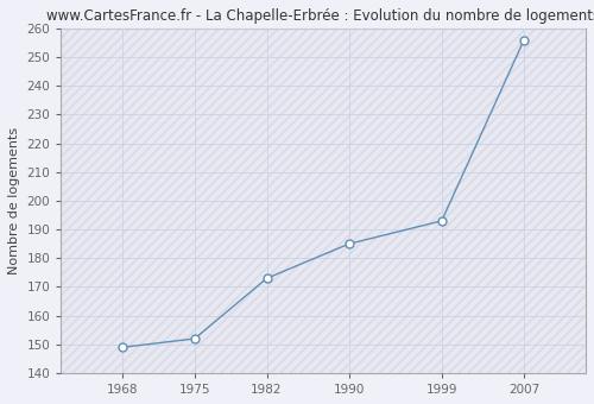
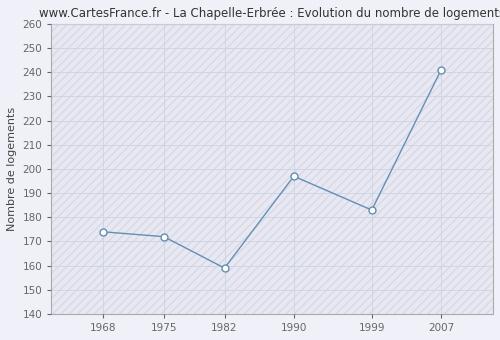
1968: 149 -> 174
1975: 152 -> 172
1982: 173 -> 159
1990: 185 -> 197
1999: 193 -> 183
2007: 256 -> 241
